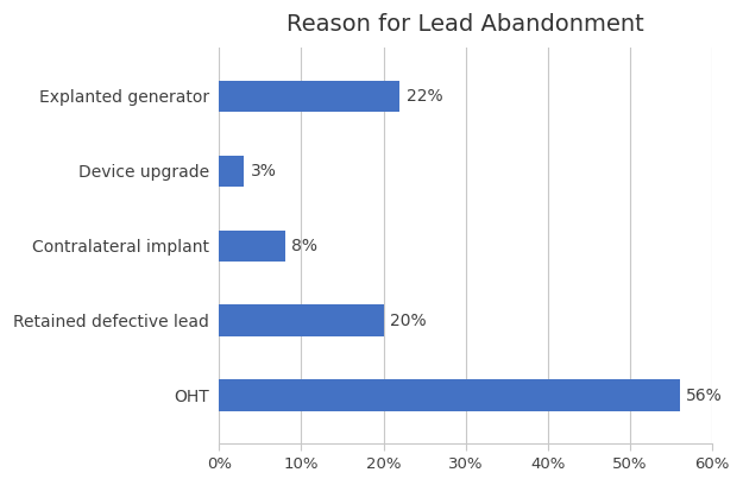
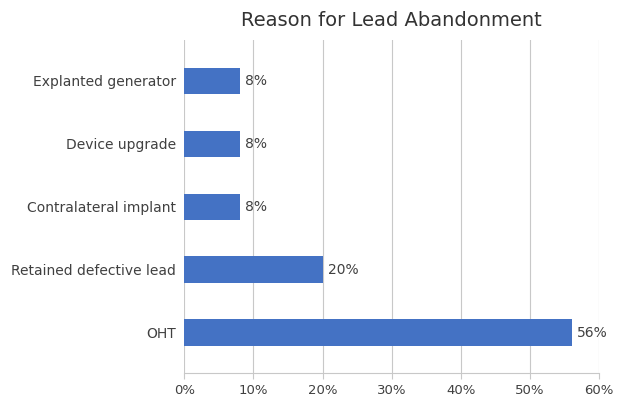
Explanted generator: 22% -> 8%
Device upgrade: 3% -> 8%
